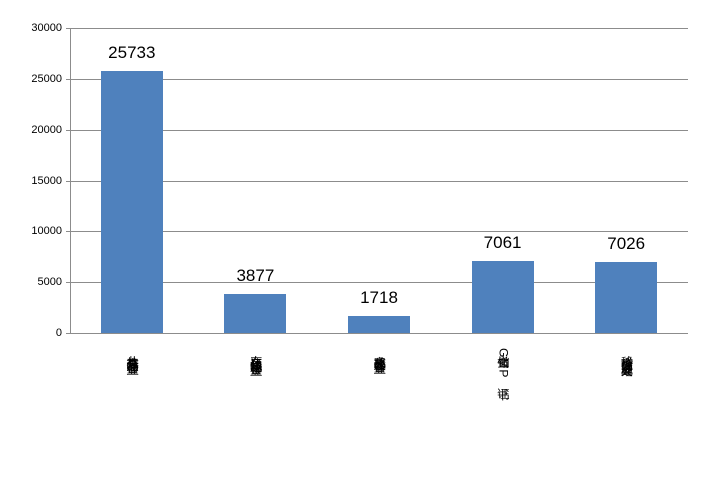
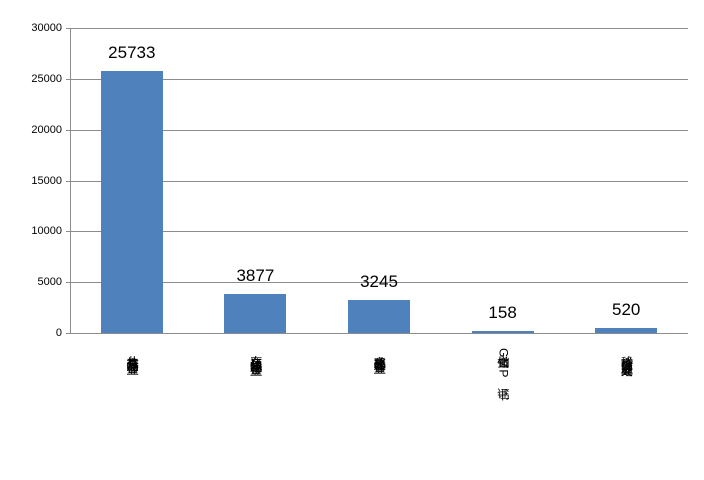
完成整改经营企业: 1718 -> 3245
撤销GMP证书: 7061 -> 158
移交稽查部门立案查处: 7026 -> 520
